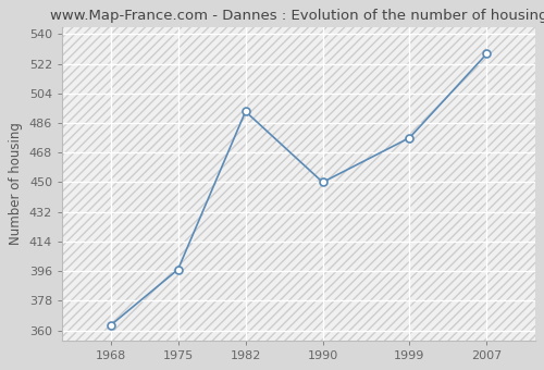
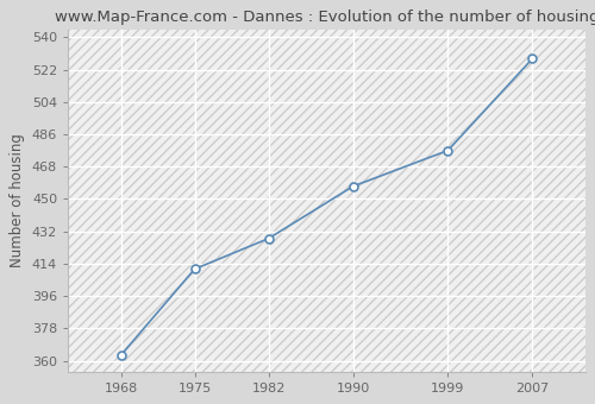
1975: 397 -> 411
1982: 493 -> 428
1990: 450 -> 457
